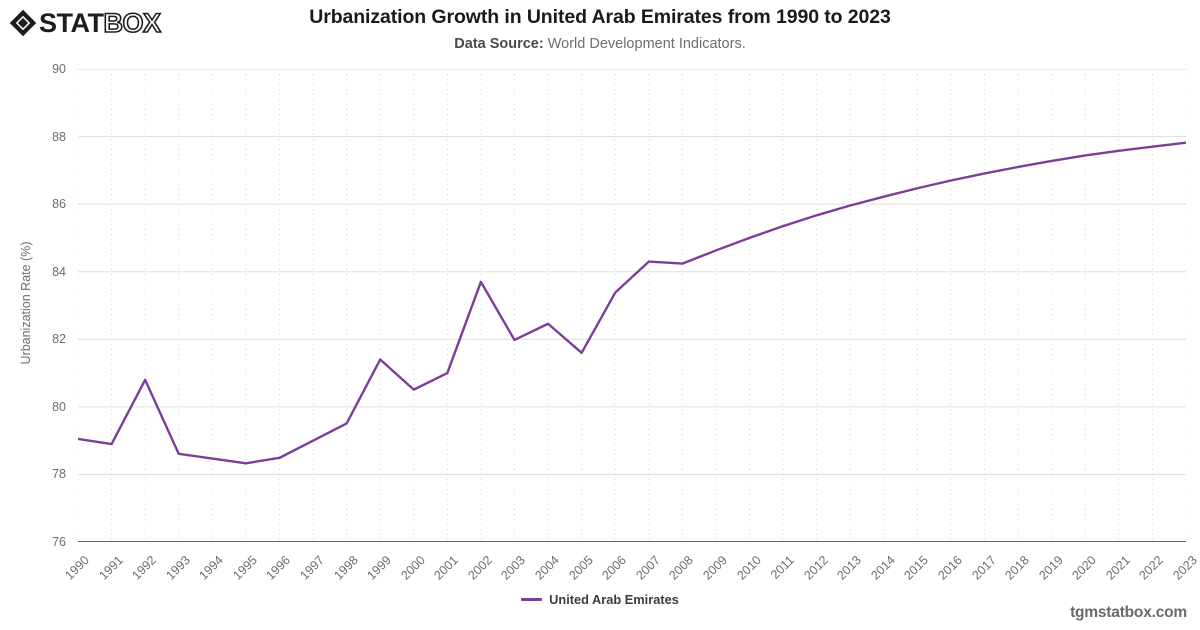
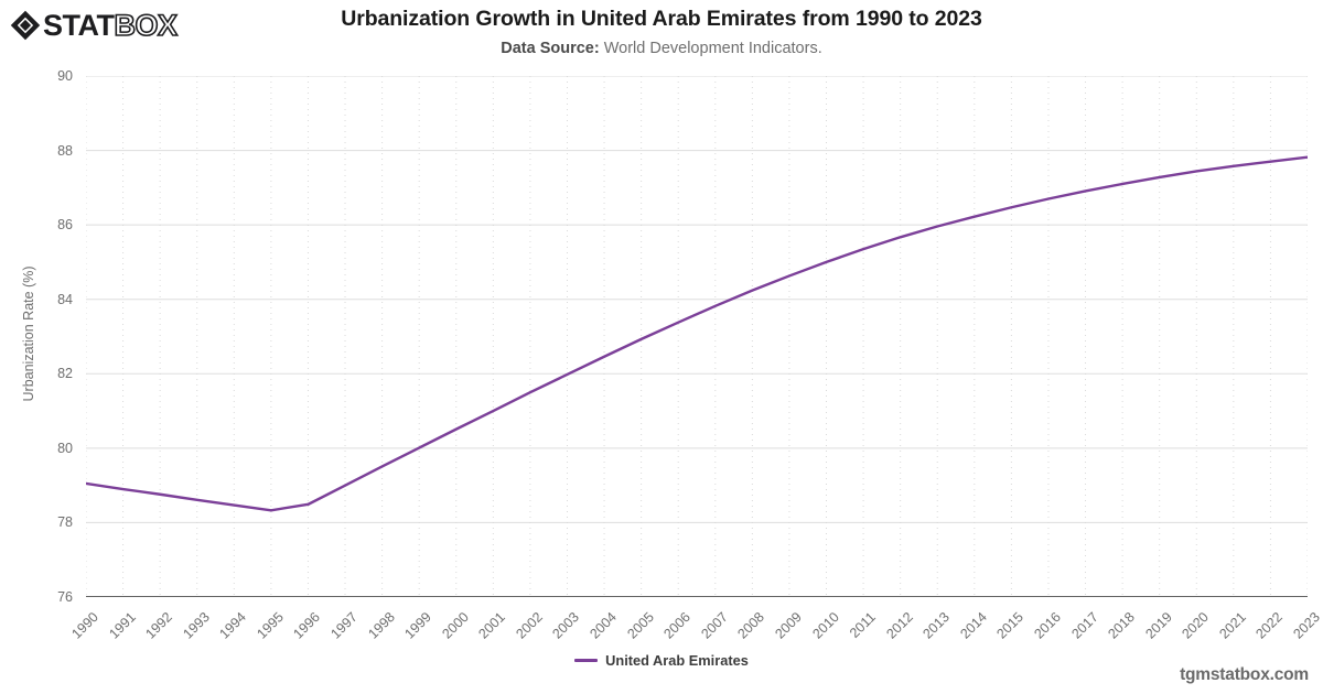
1992: 80.8 -> 78.8
1999: 81.4 -> 80.0
2002: 83.7 -> 81.5
2005: 81.6 -> 82.9
2007: 84.3 -> 83.8
